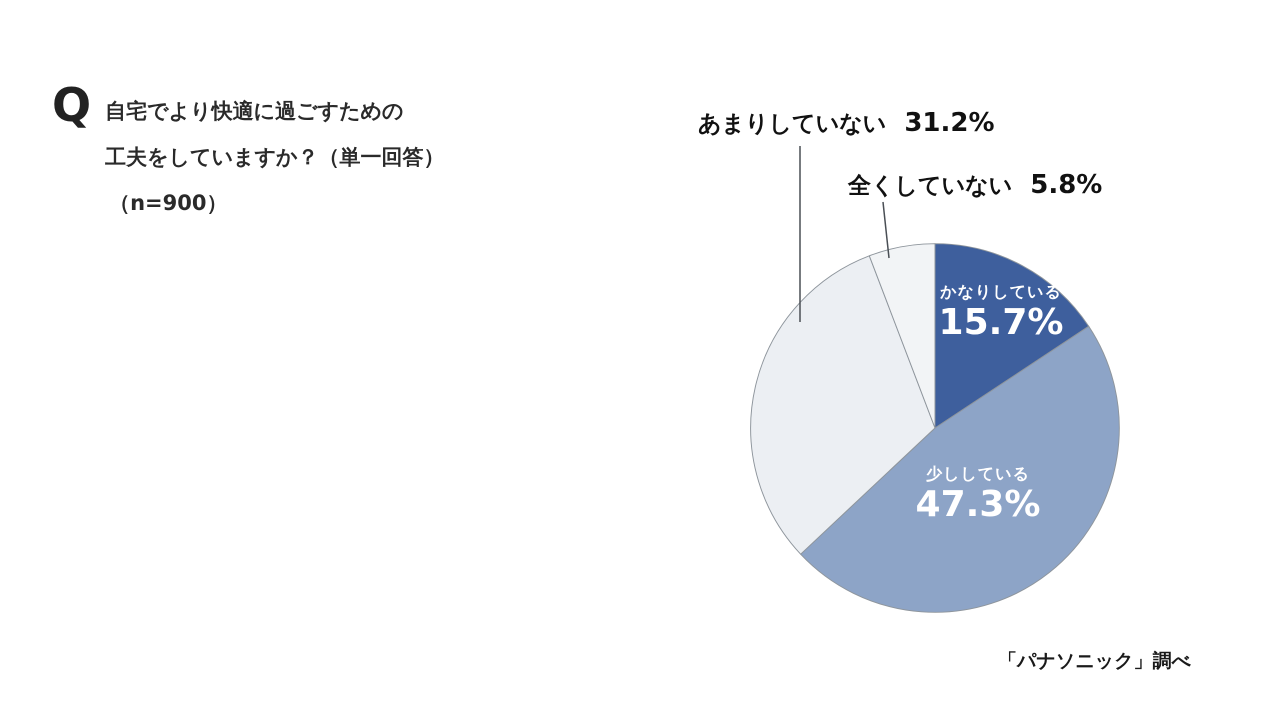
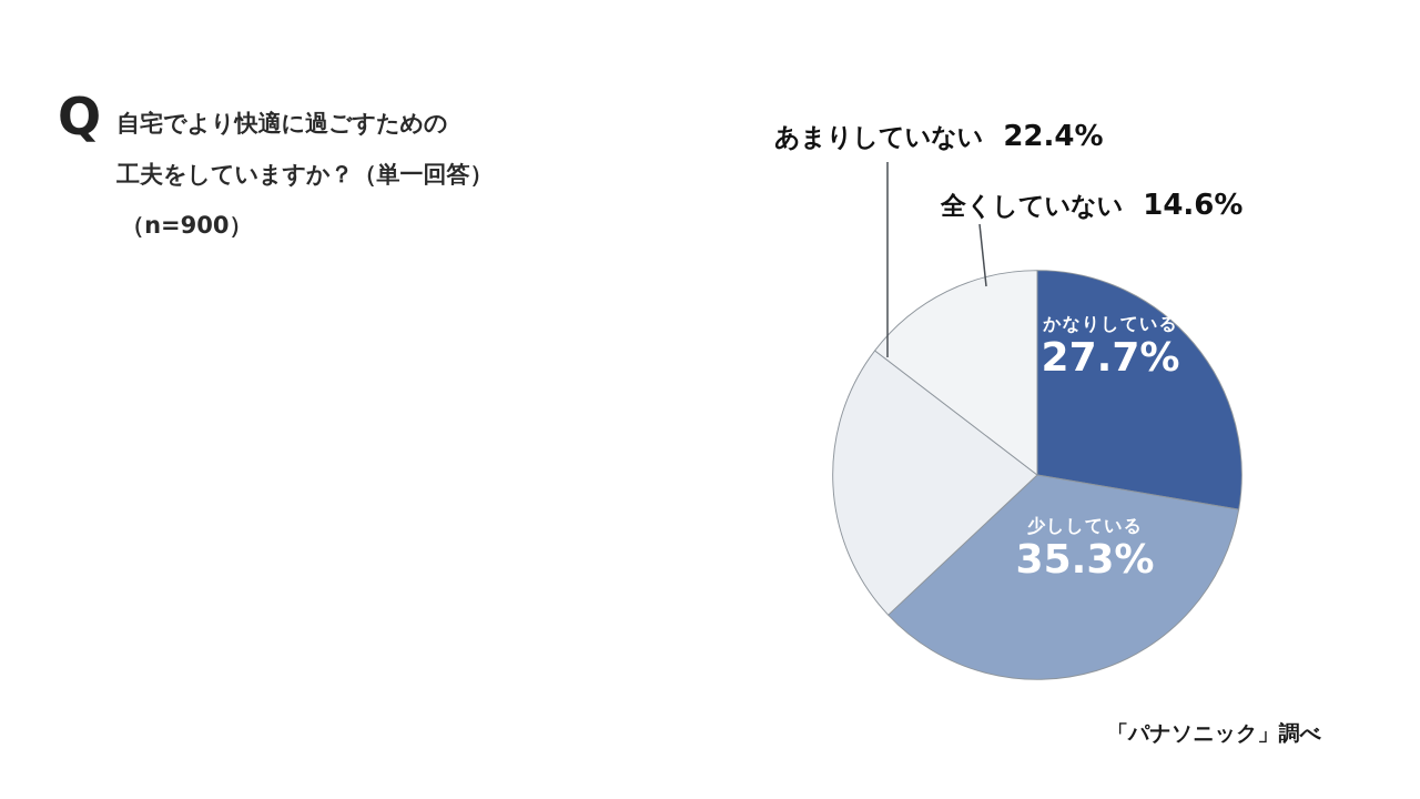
かなりしている: 15.7% -> 27.7%
少ししている: 47.3% -> 35.3%
あまりしていない: 31.2% -> 22.4%
全くしていない: 5.8% -> 14.6%
